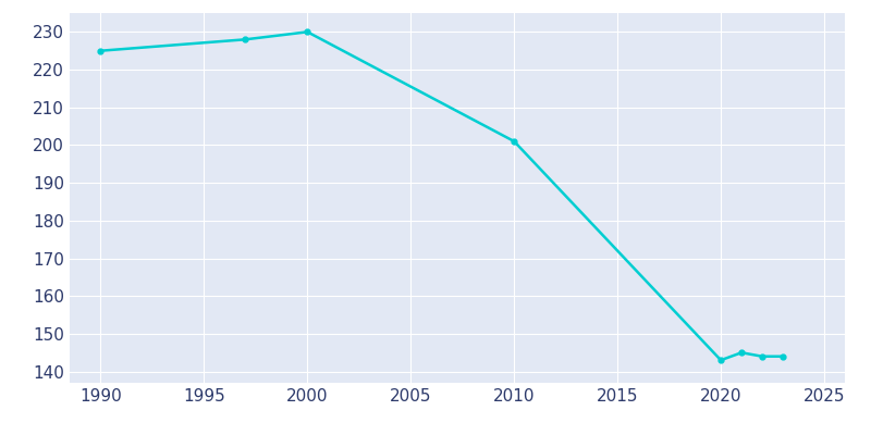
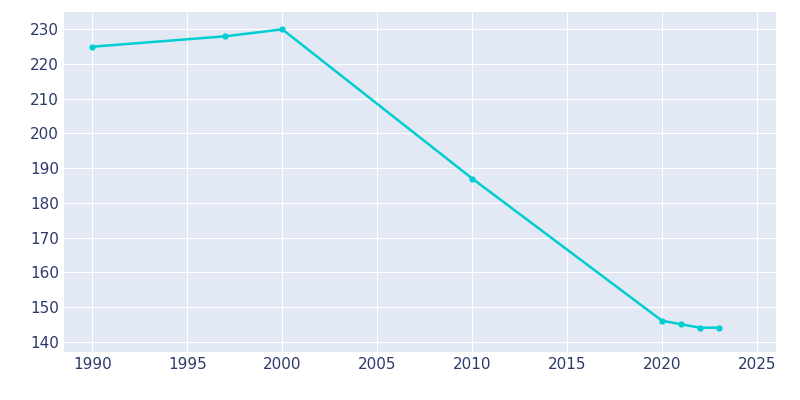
2010: 201 -> 187
2020: 143 -> 146
